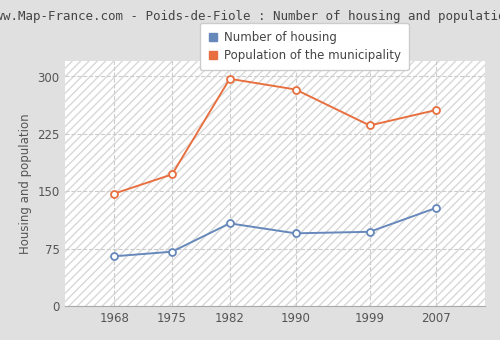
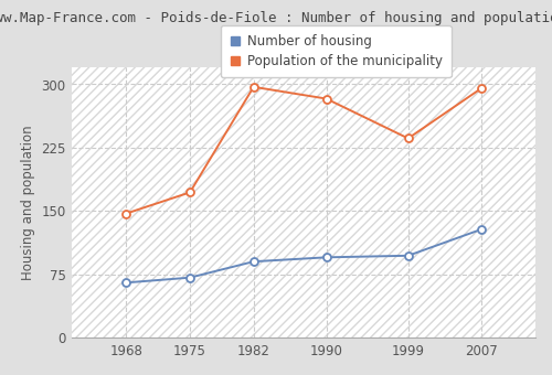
Number of housing/1982: 108 -> 90
Population of the municipality/2007: 256 -> 295
